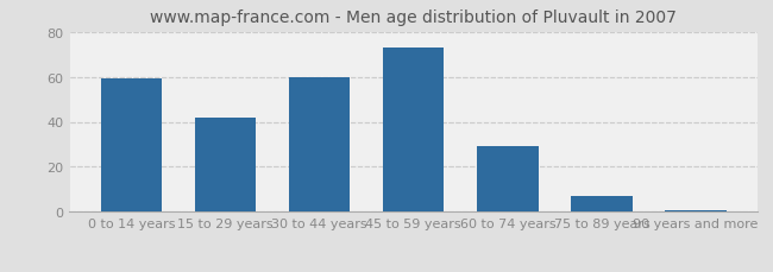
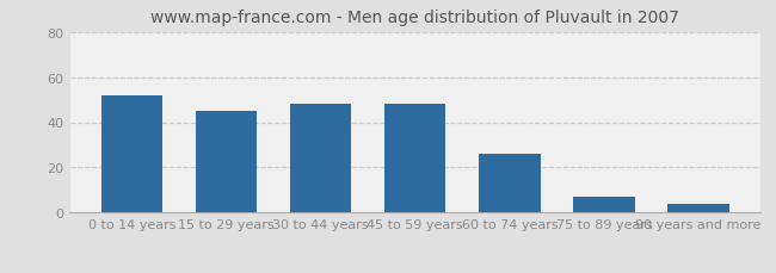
0 to 14 years: 59 -> 52
15 to 29 years: 42 -> 45
30 to 44 years: 60 -> 48
45 to 59 years: 73 -> 48
60 to 74 years: 29 -> 26
90 years and more: 1 -> 4
